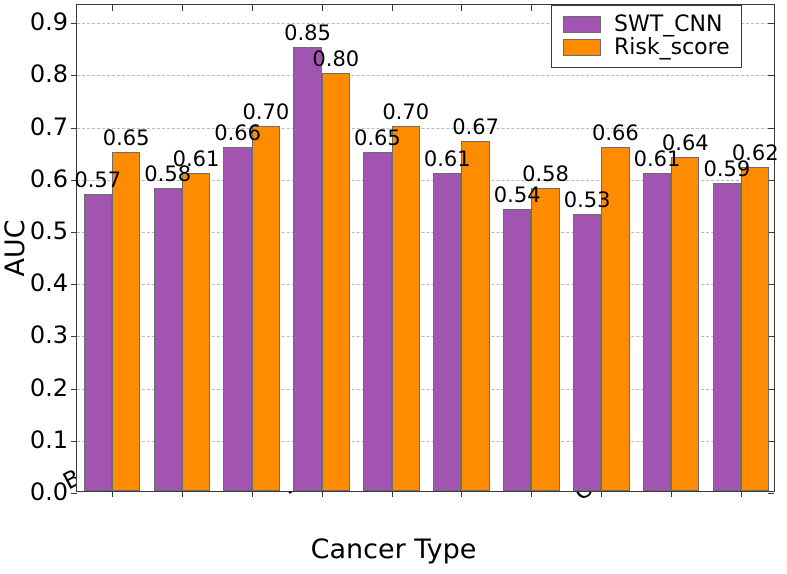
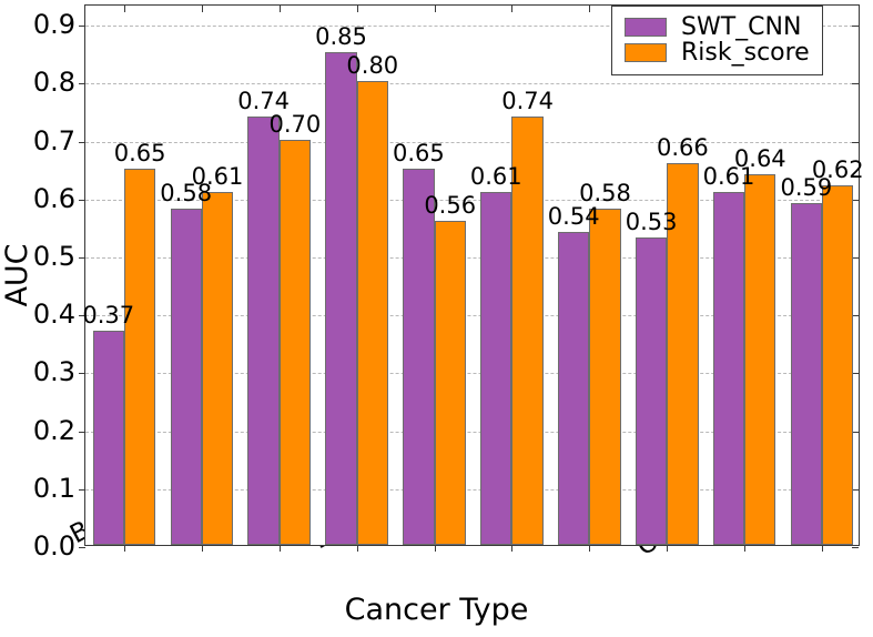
SWT_CNN/BLCA: 0.57 -> 0.37
SWT_CNN/KIRC: 0.66 -> 0.74
Risk_score/LIHC: 0.70 -> 0.56
Risk_score/LUAD: 0.67 -> 0.74
